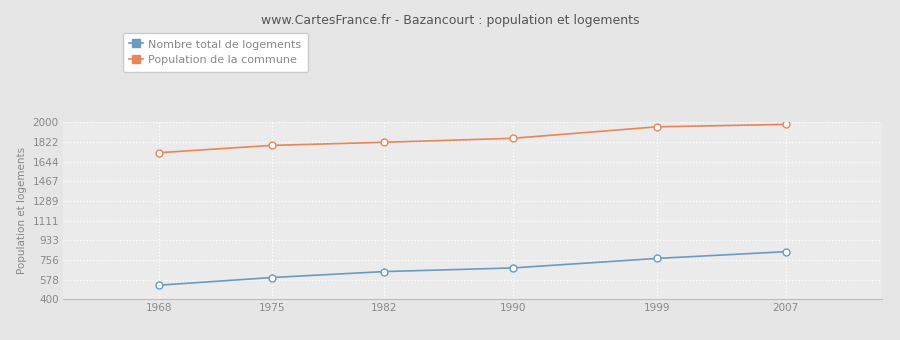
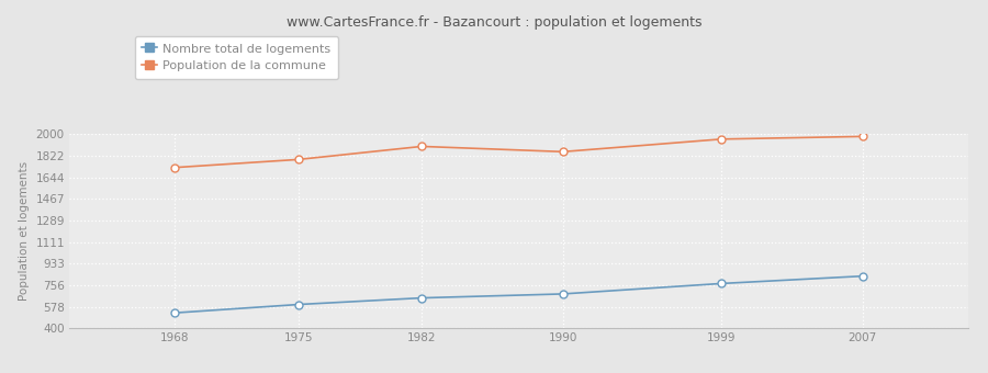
Population de la commune/1982: 1820 -> 1900
